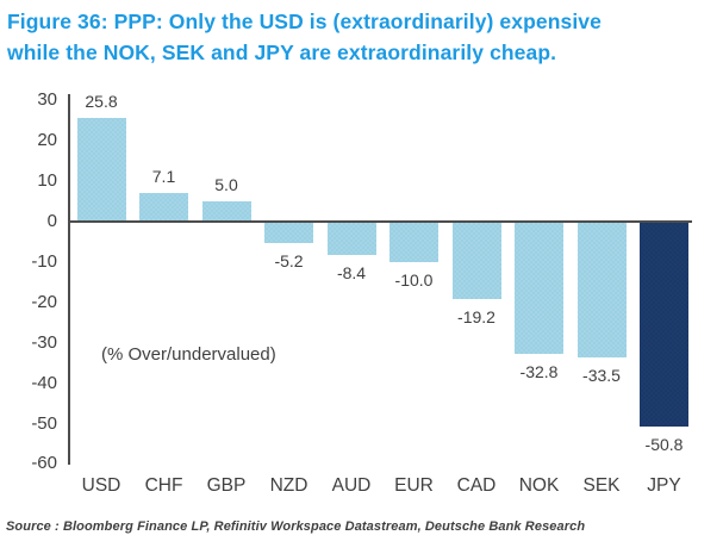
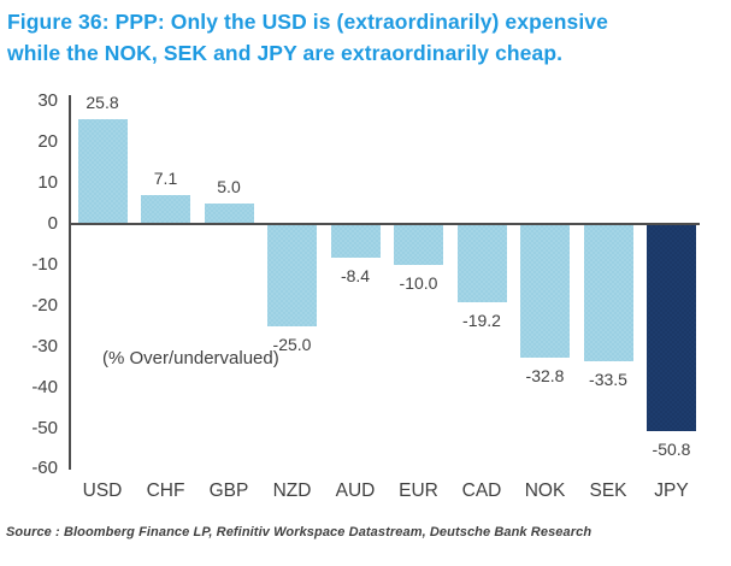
NZD: -5.2 -> -25.0
